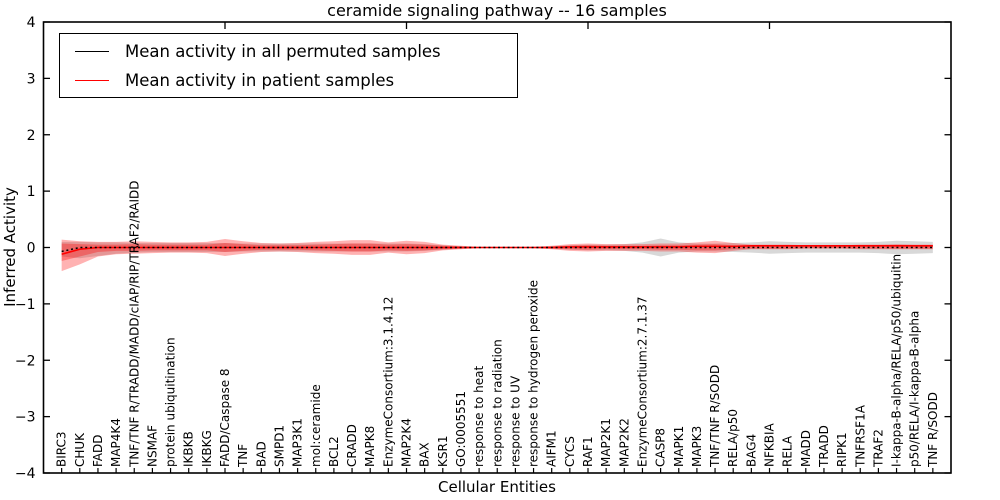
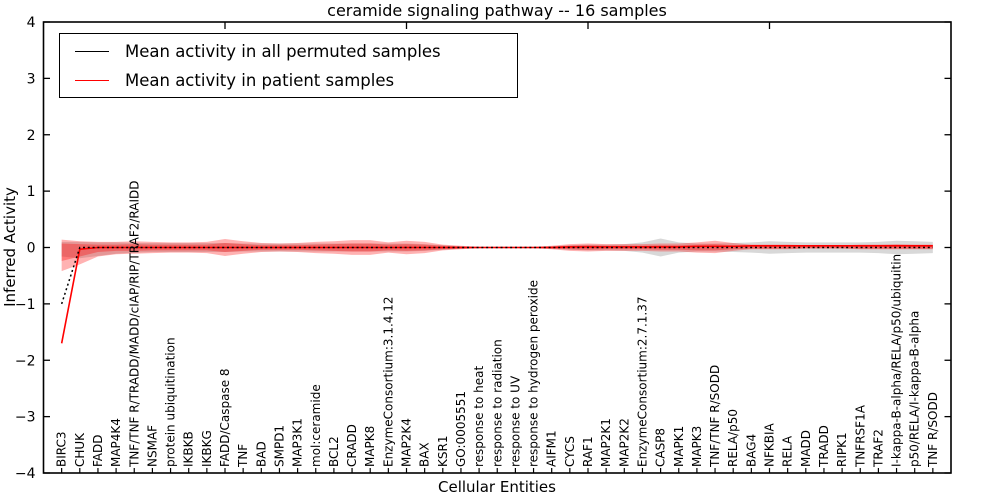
Mean activity in all permuted samples/BIRC3: -0.1 -> -1.0
Mean activity in patient samples/BIRC3: -0.1 -> -1.7
